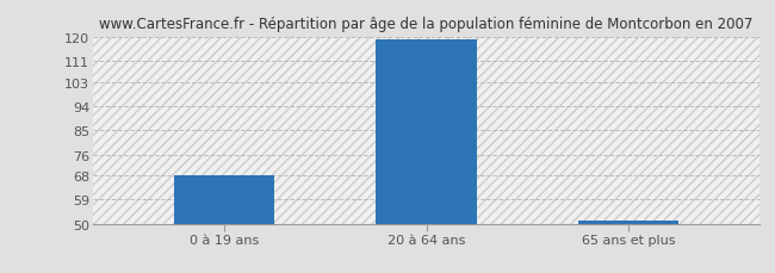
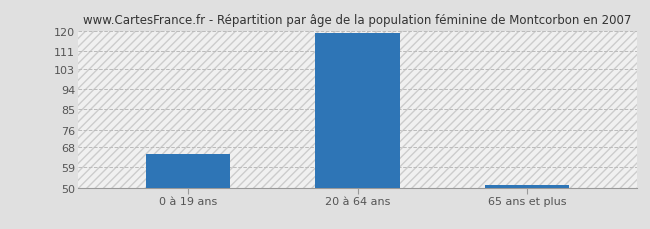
0 à 19 ans: 68 -> 65
